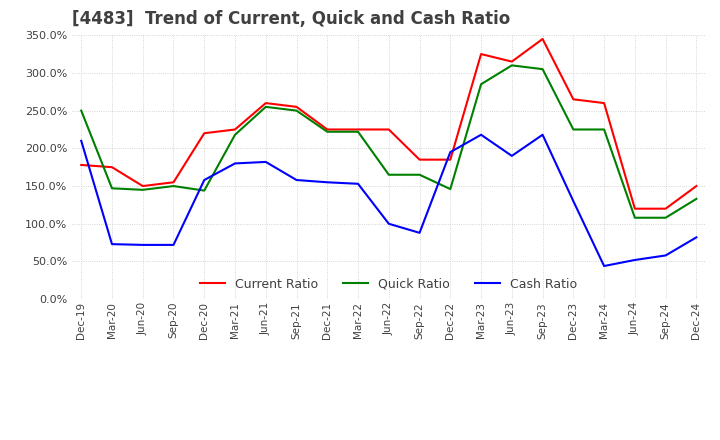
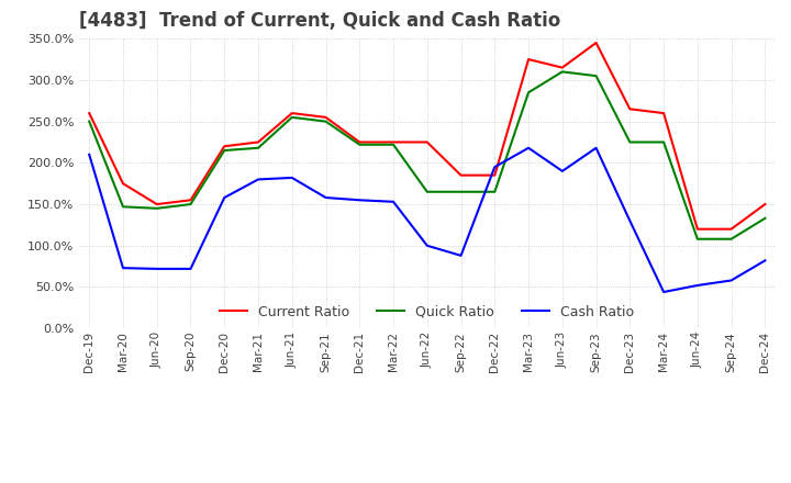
Current Ratio/Dec-19: 178% -> 260%
Quick Ratio/Dec-20: 144% -> 215%
Quick Ratio/Dec-22: 146% -> 165%
